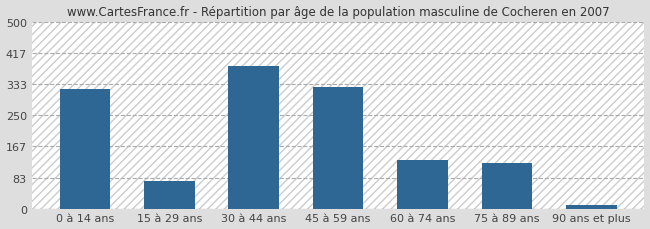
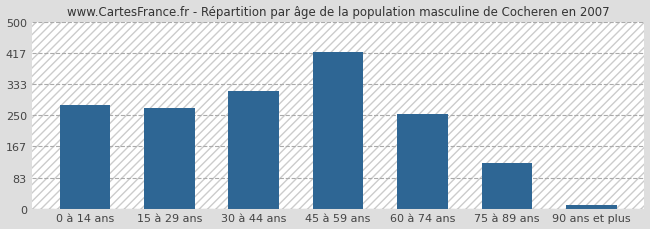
0 à 14 ans: 320 -> 278
15 à 29 ans: 75 -> 270
30 à 44 ans: 380 -> 313
45 à 59 ans: 325 -> 418
60 à 74 ans: 130 -> 252
